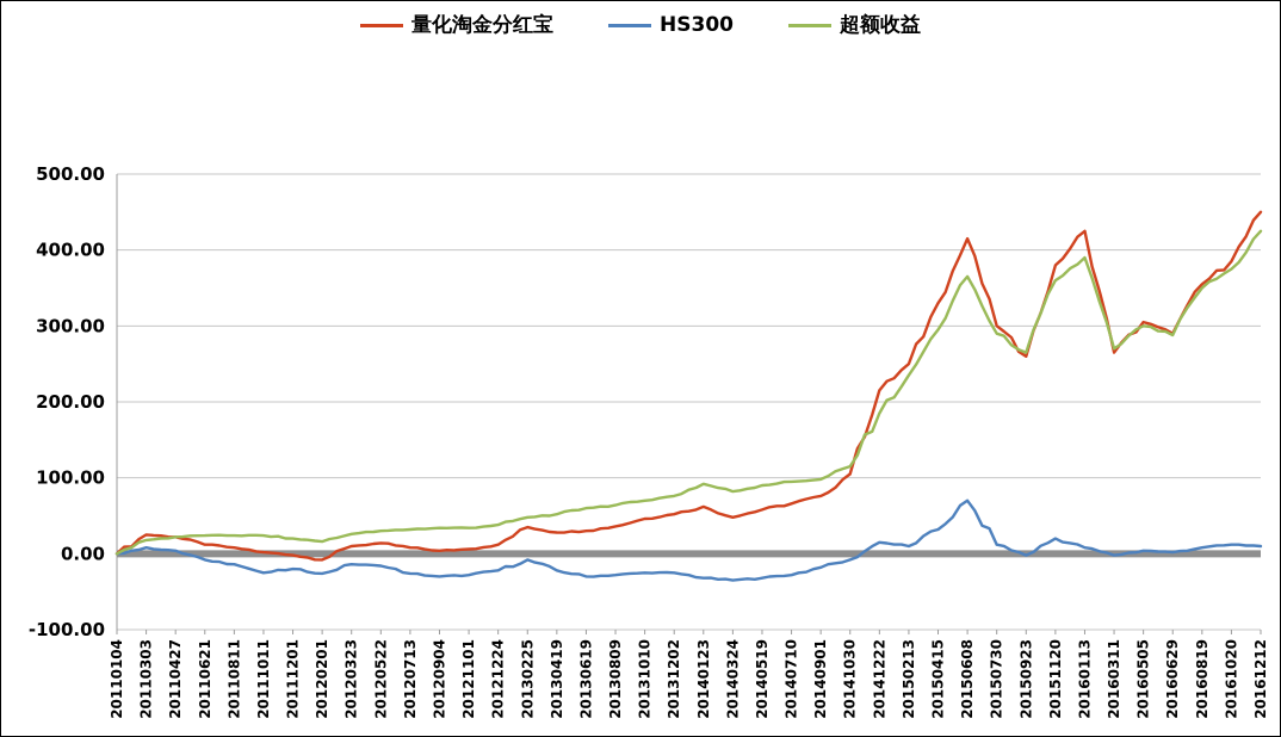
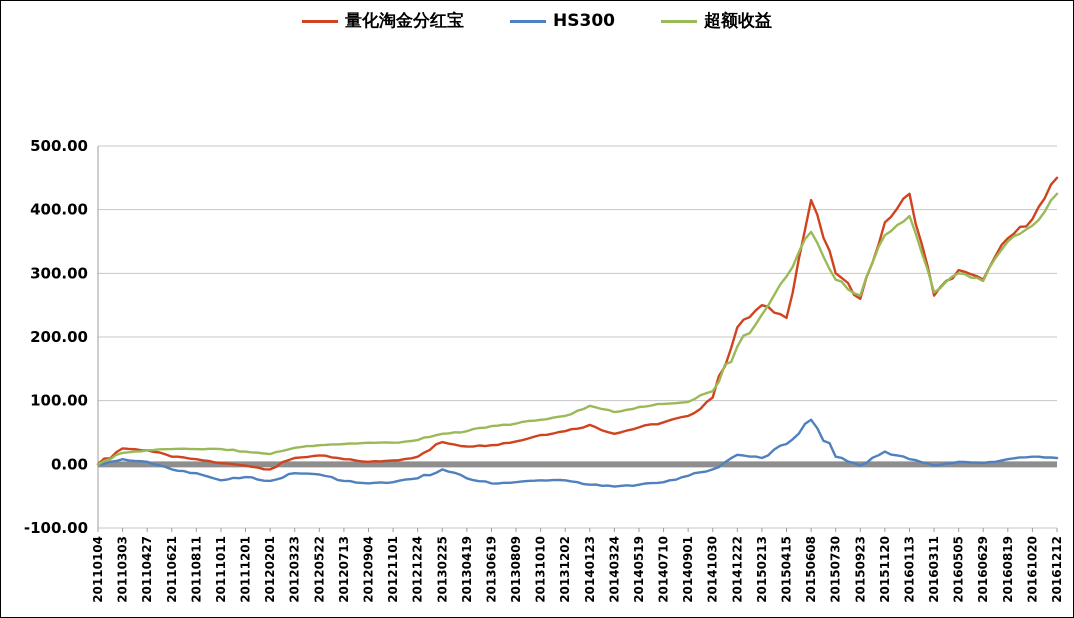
量化淘金分红宝/20150415: 330 -> 230
